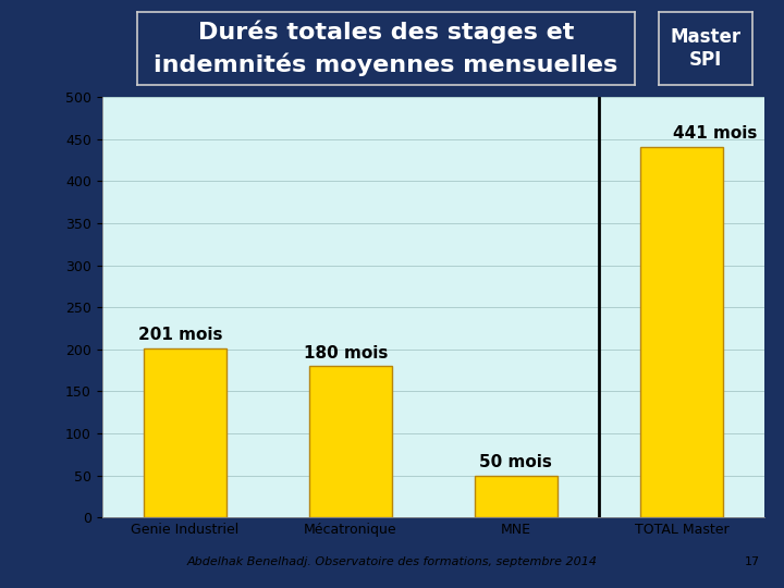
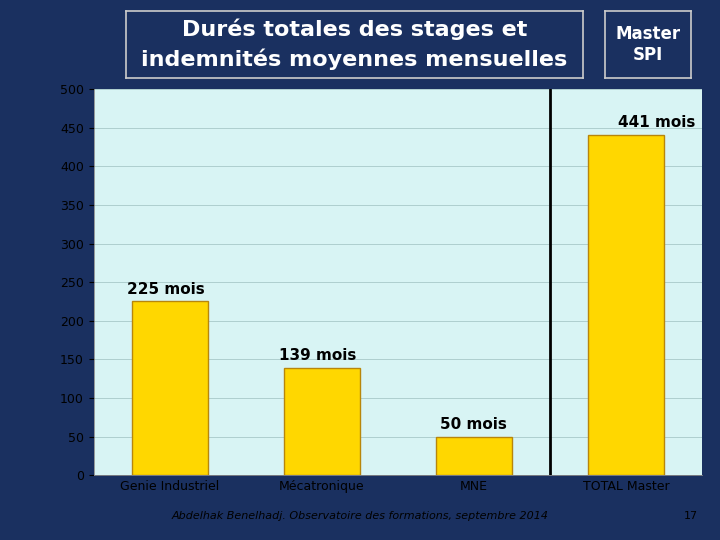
Genie Industriel: 201 -> 225
Mécatronique: 180 -> 139
